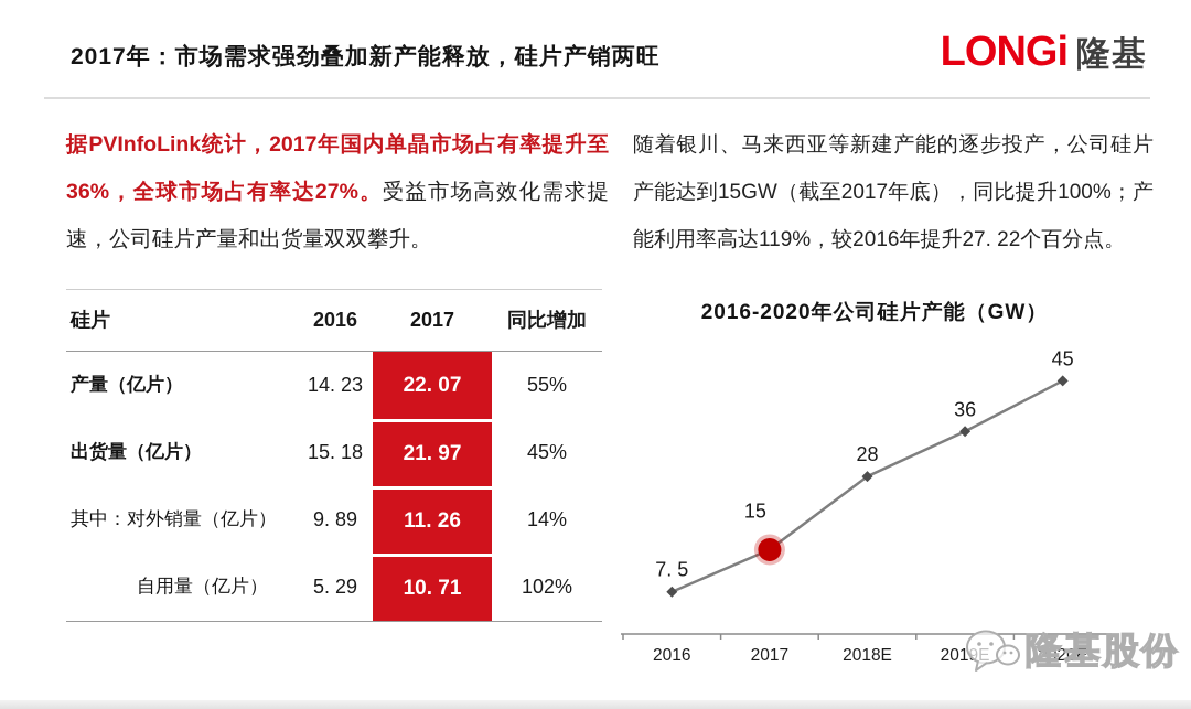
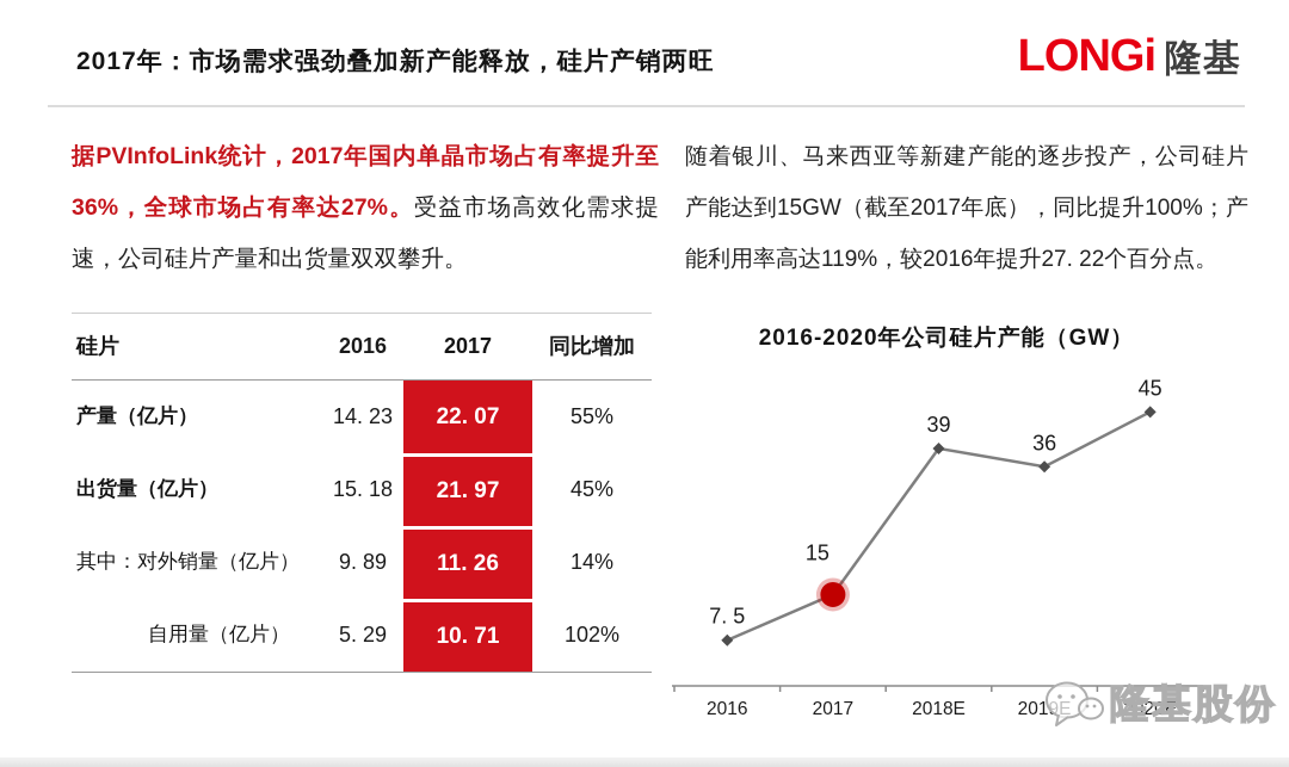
2018E: 28 -> 39
